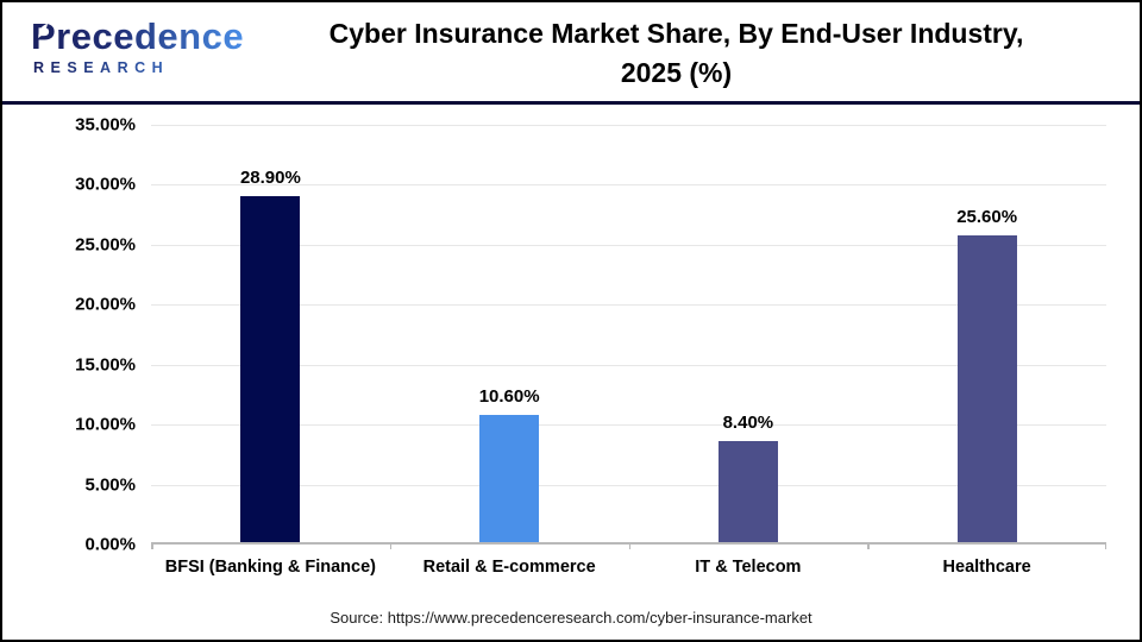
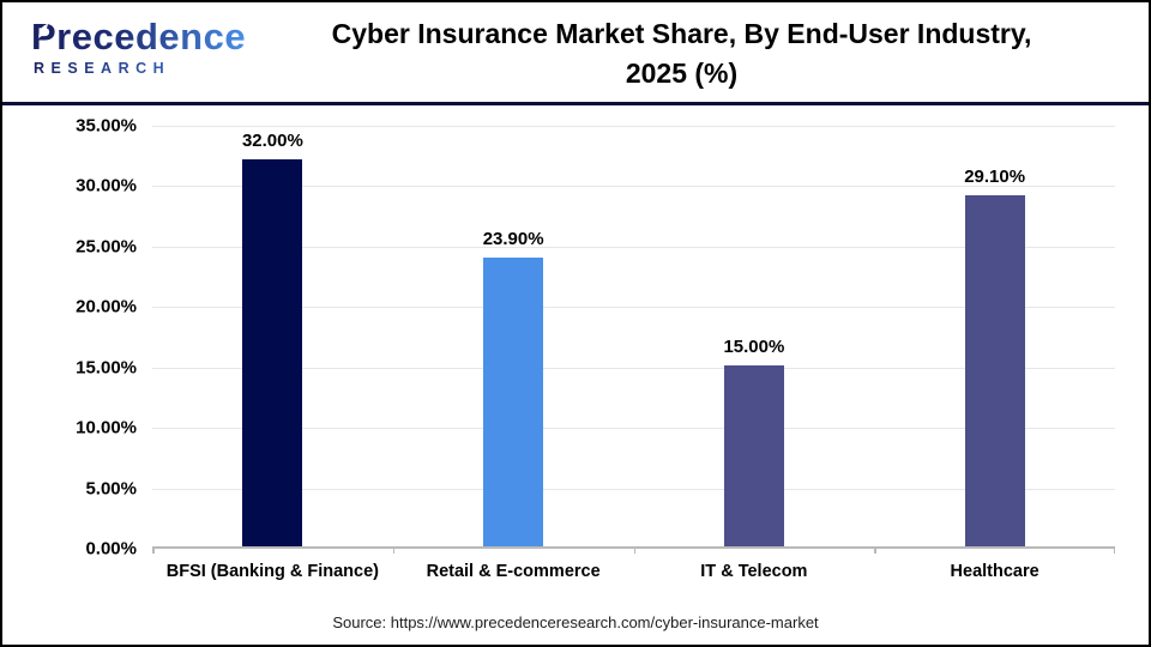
BFSI (Banking & Finance): 28.90% -> 32.00%
Retail & E-commerce: 10.60% -> 23.90%
IT & Telecom: 8.40% -> 15.00%
Healthcare: 25.60% -> 29.10%
